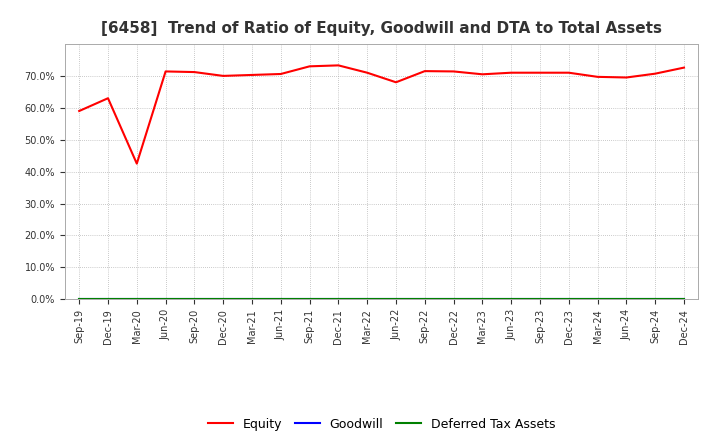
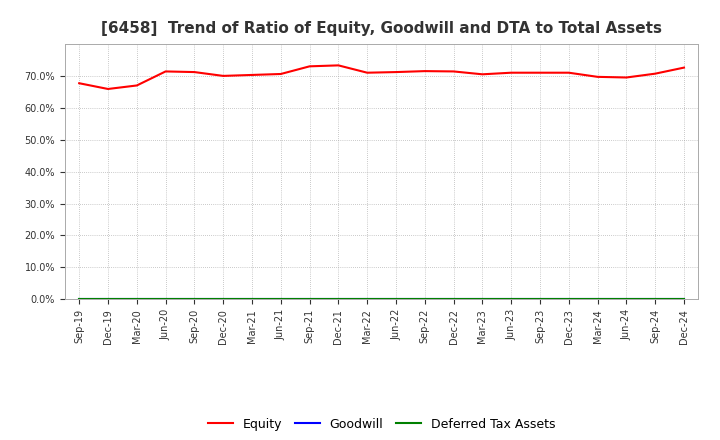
Equity/Sep-19: 59.0% -> 67.7%
Equity/Dec-19: 63.0% -> 65.9%
Equity/Mar-20: 42.5% -> 67.0%
Equity/Jun-22: 68.0% -> 71.2%
